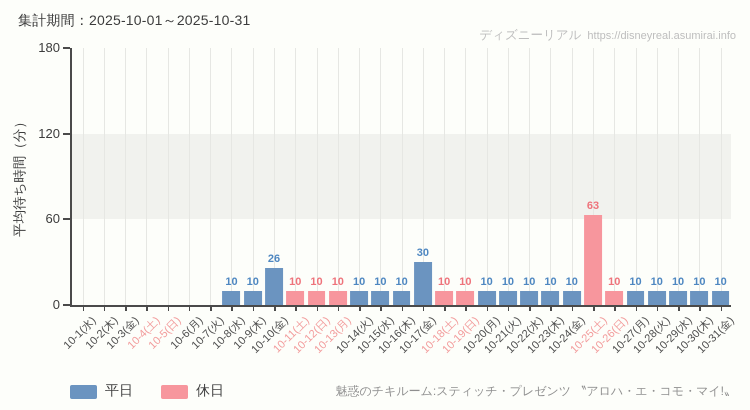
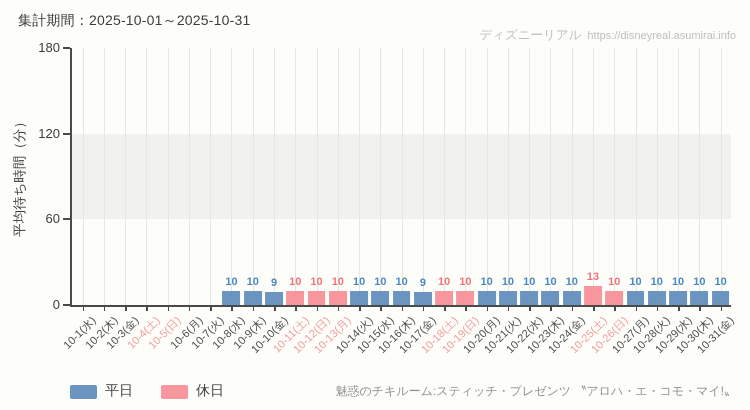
10-10(金): 26 -> 9
10-17(金): 30 -> 9
10-25(土): 63 -> 13
